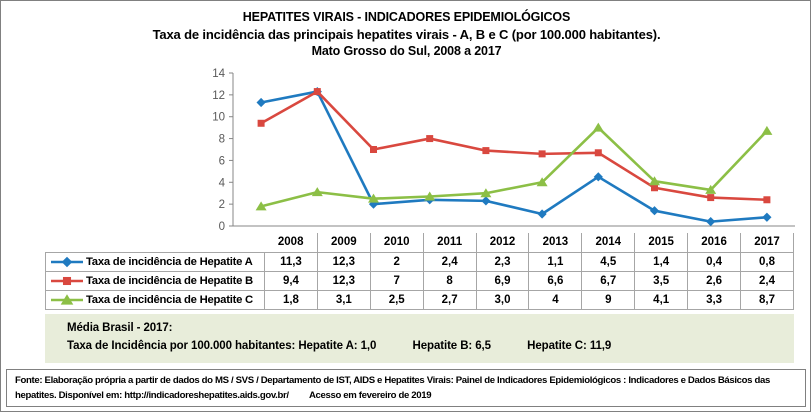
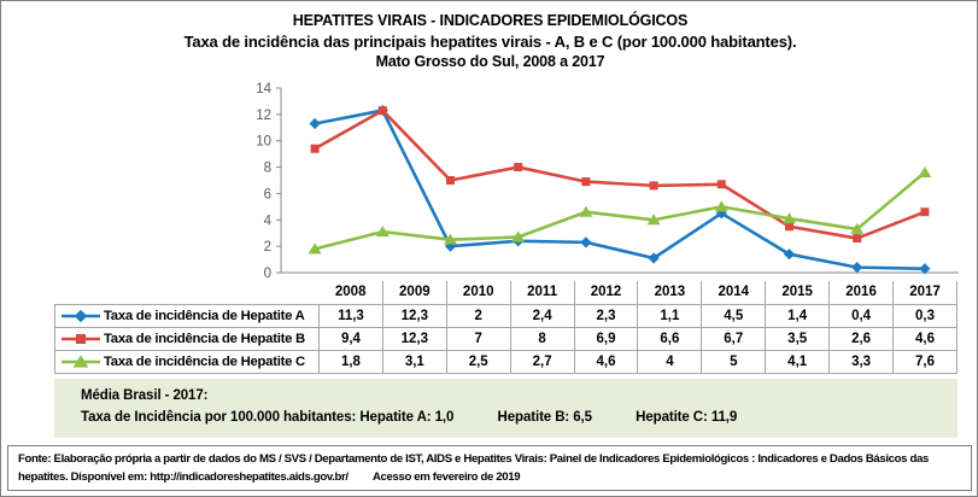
Taxa de incidência de Hepatite C/2012: 3,0 -> 4,6
Taxa de incidência de Hepatite C/2014: 9 -> 5
Taxa de incidência de Hepatite A/2017: 0,8 -> 0,3
Taxa de incidência de Hepatite B/2017: 2,4 -> 4,6
Taxa de incidência de Hepatite C/2017: 8,7 -> 7,6
